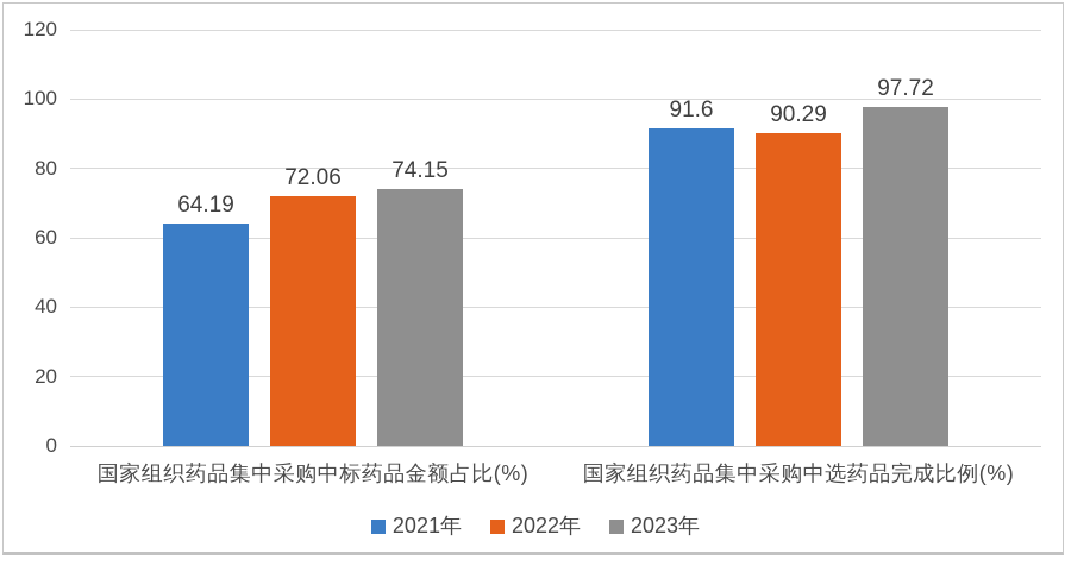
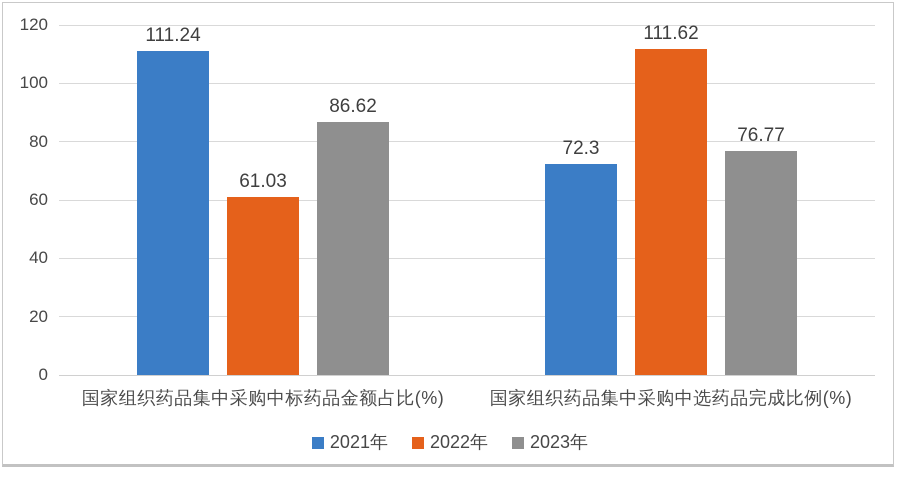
2021年/国家组织药品集中采购中标药品金额占比(%): 64.19 -> 111.24
2022年/国家组织药品集中采购中标药品金额占比(%): 72.06 -> 61.03
2023年/国家组织药品集中采购中标药品金额占比(%): 74.15 -> 86.62
2021年/国家组织药品集中采购中选药品完成比例(%): 91.6 -> 72.3
2022年/国家组织药品集中采购中选药品完成比例(%): 90.29 -> 111.62
2023年/国家组织药品集中采购中选药品完成比例(%): 97.72 -> 76.77
